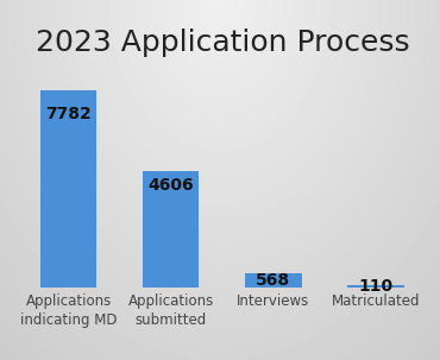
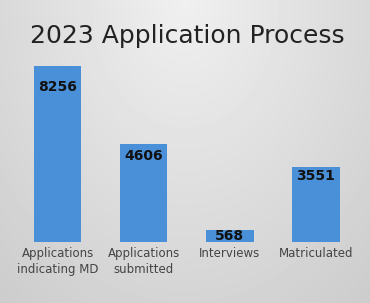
Applications indicating MD: 7782 -> 8256
Matriculated: 110 -> 3551
